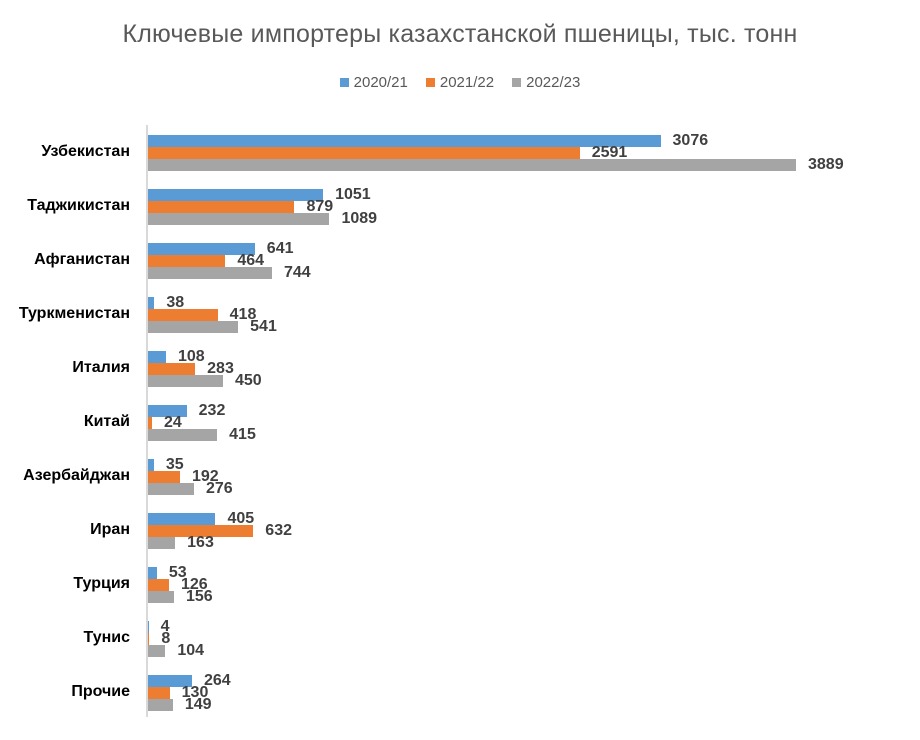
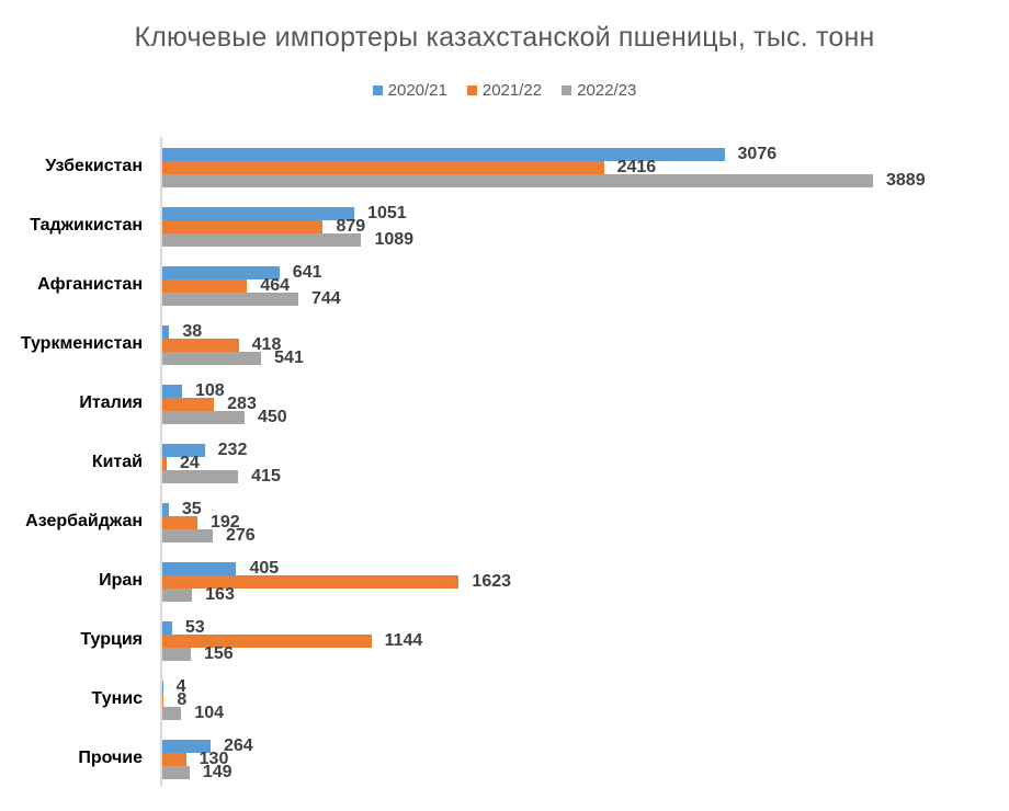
2021/22/Узбекистан: 2591 -> 2416
2021/22/Иран: 632 -> 1623
2021/22/Турция: 126 -> 1144
